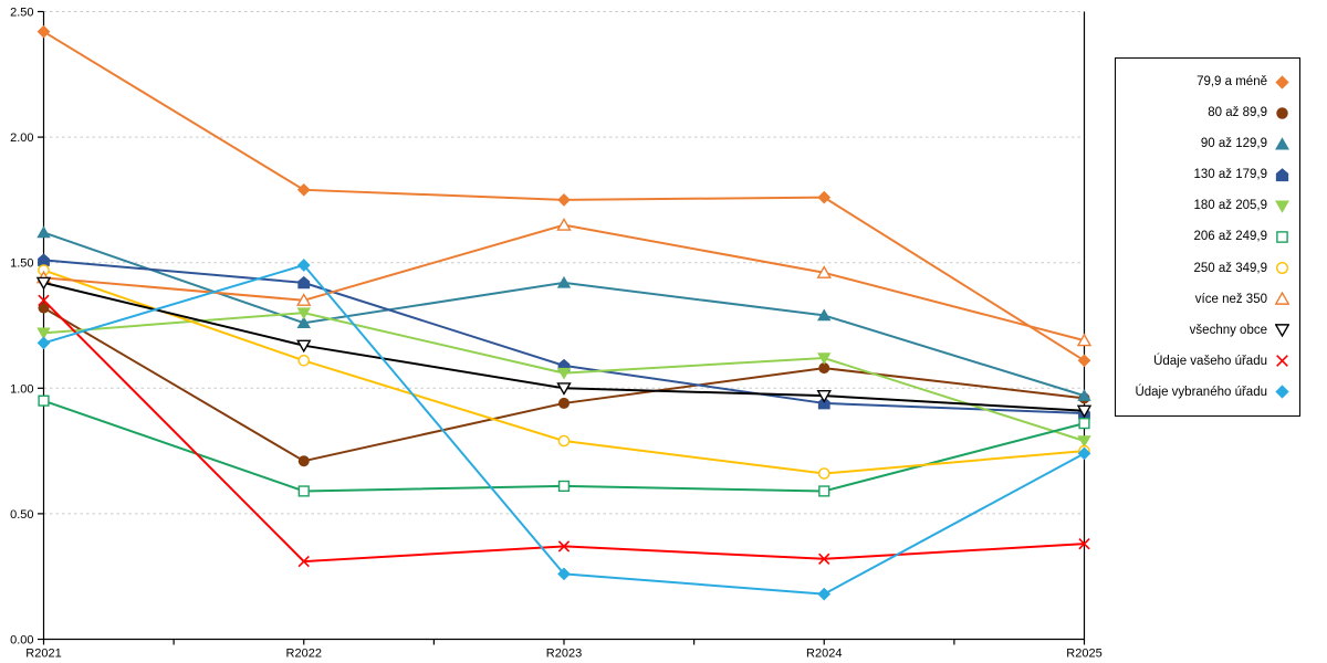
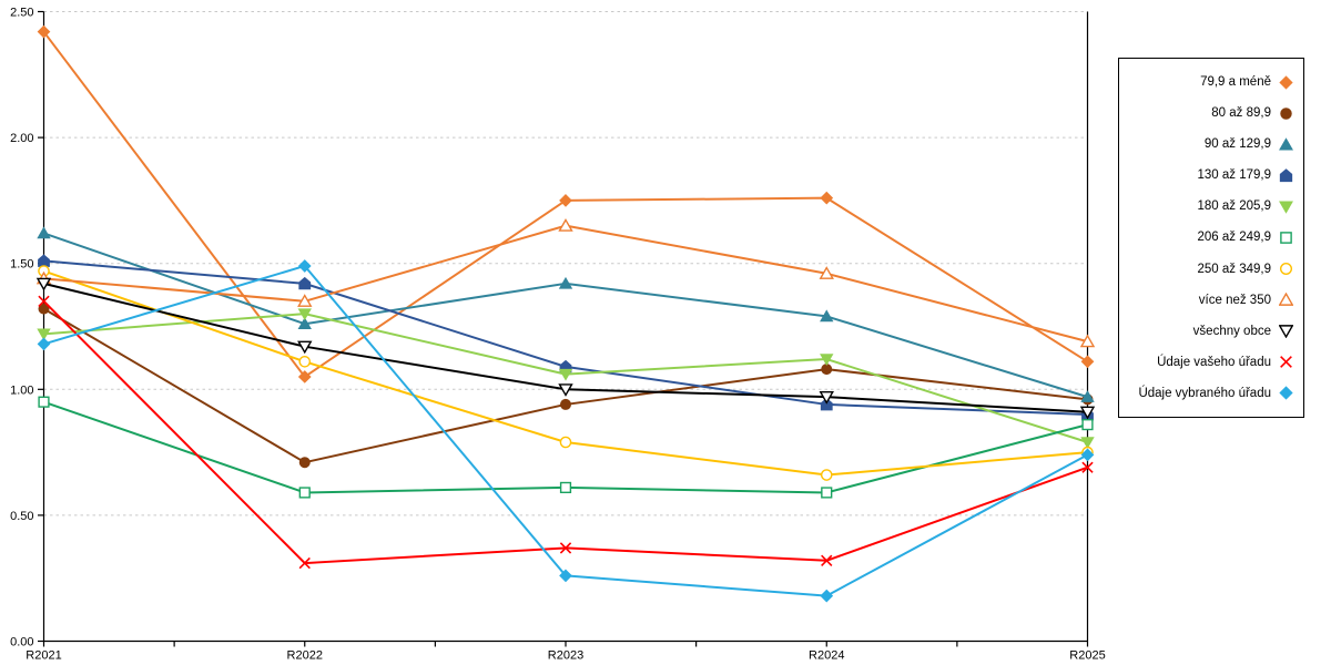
79,9 a méně/R2022: 1.79 -> 1.05
Údaje vašeho úřadu/R2025: 0.38 -> 0.69
